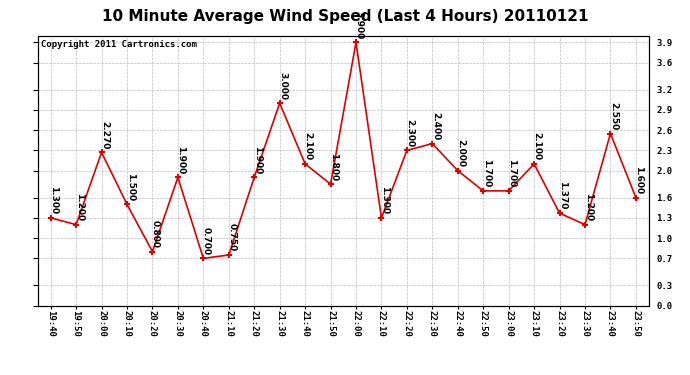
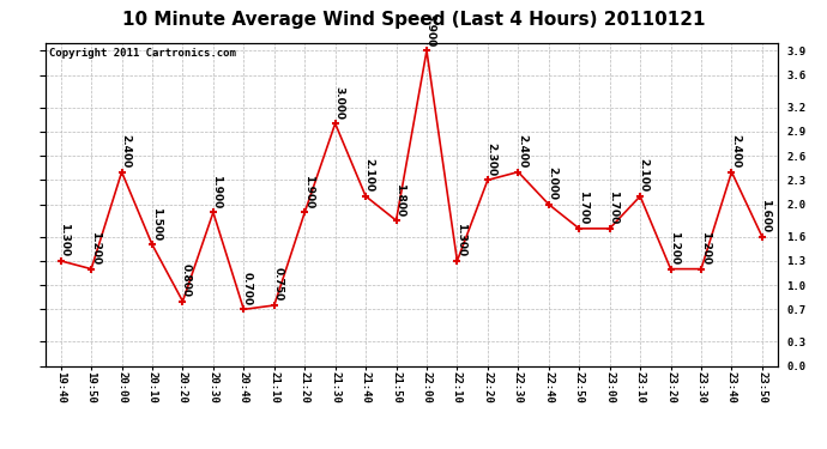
20:00: 2.270 -> 2.400
23:20: 1.370 -> 1.200
23:40: 2.550 -> 2.400
